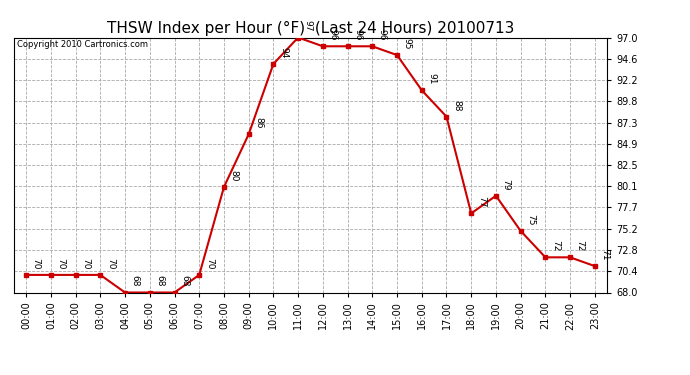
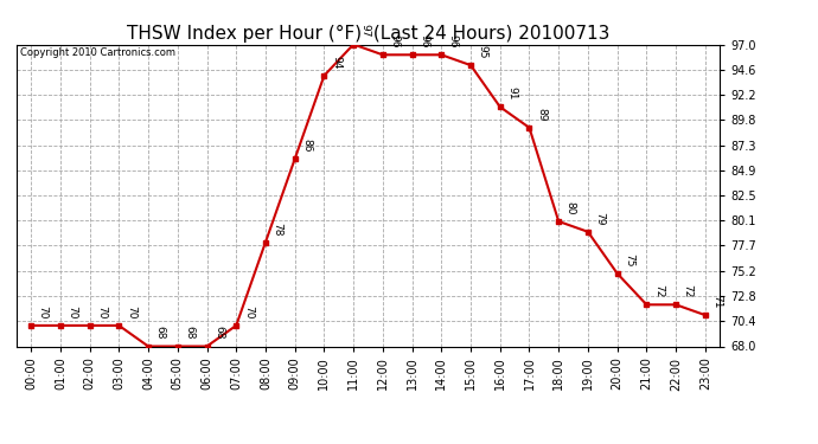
08:00: 80 -> 78
17:00: 88 -> 89
18:00: 77 -> 80
